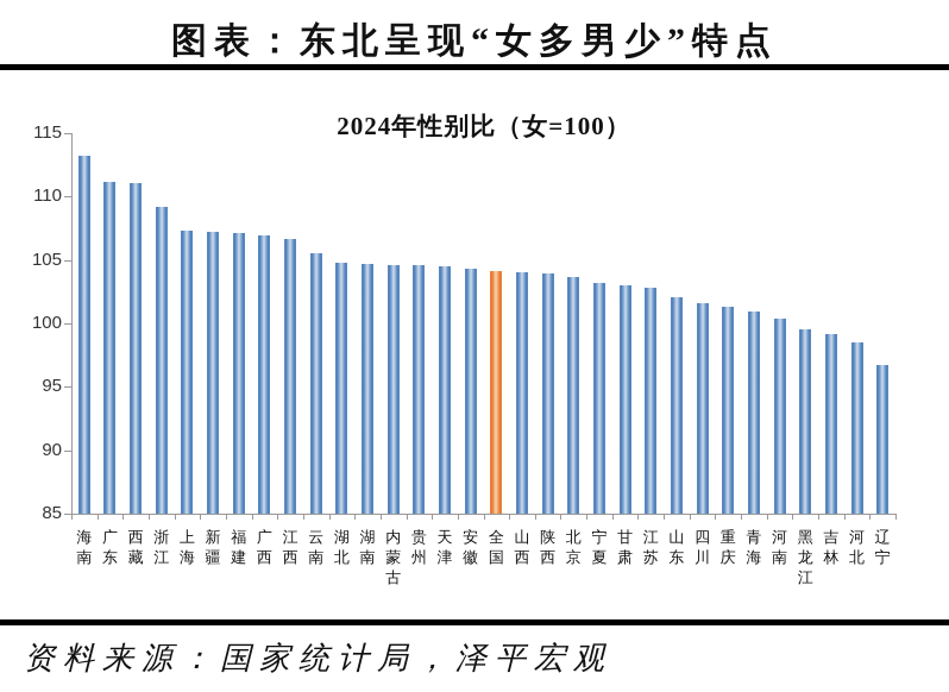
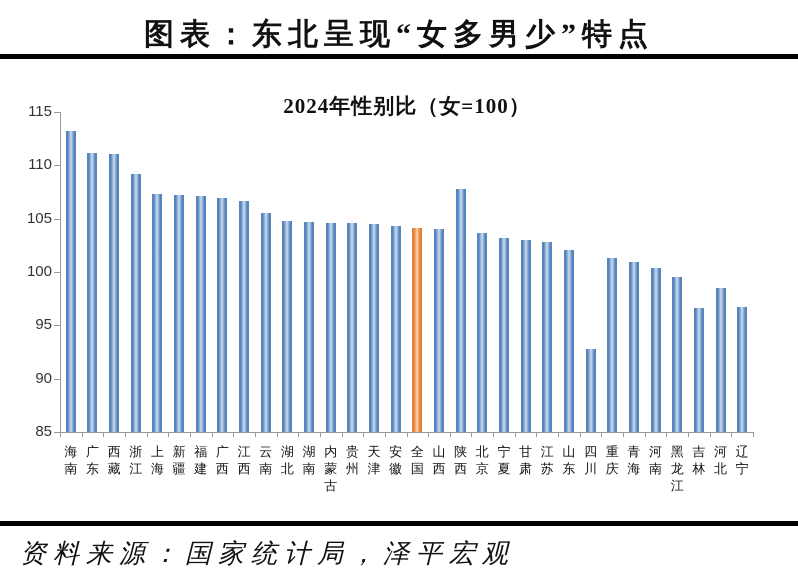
陕西: 103.9 -> 107.8
四川: 101.6 -> 92.8
吉林: 99.2 -> 96.6
